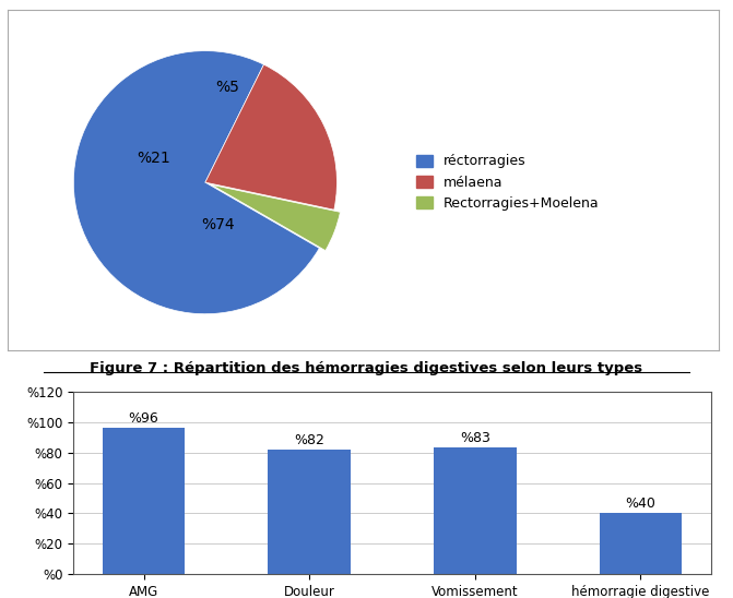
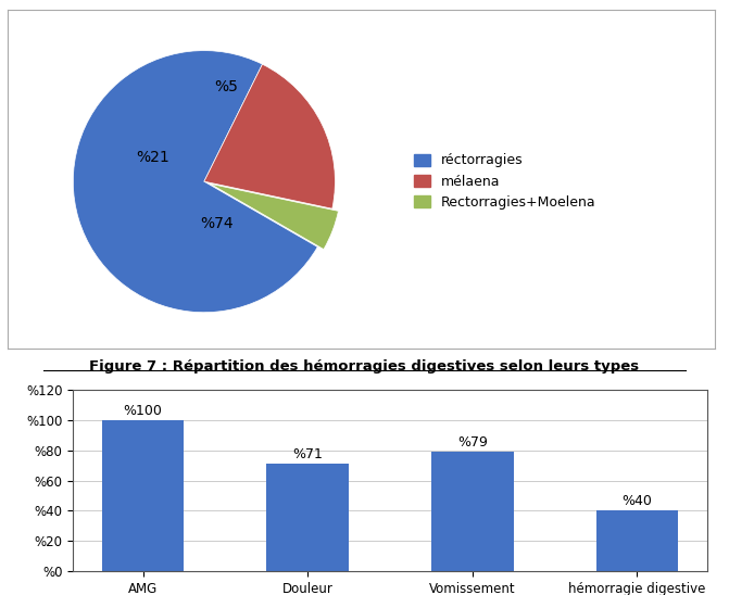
AMG: %96 -> %100
Douleur: %82 -> %71
Vomissement: %83 -> %79
